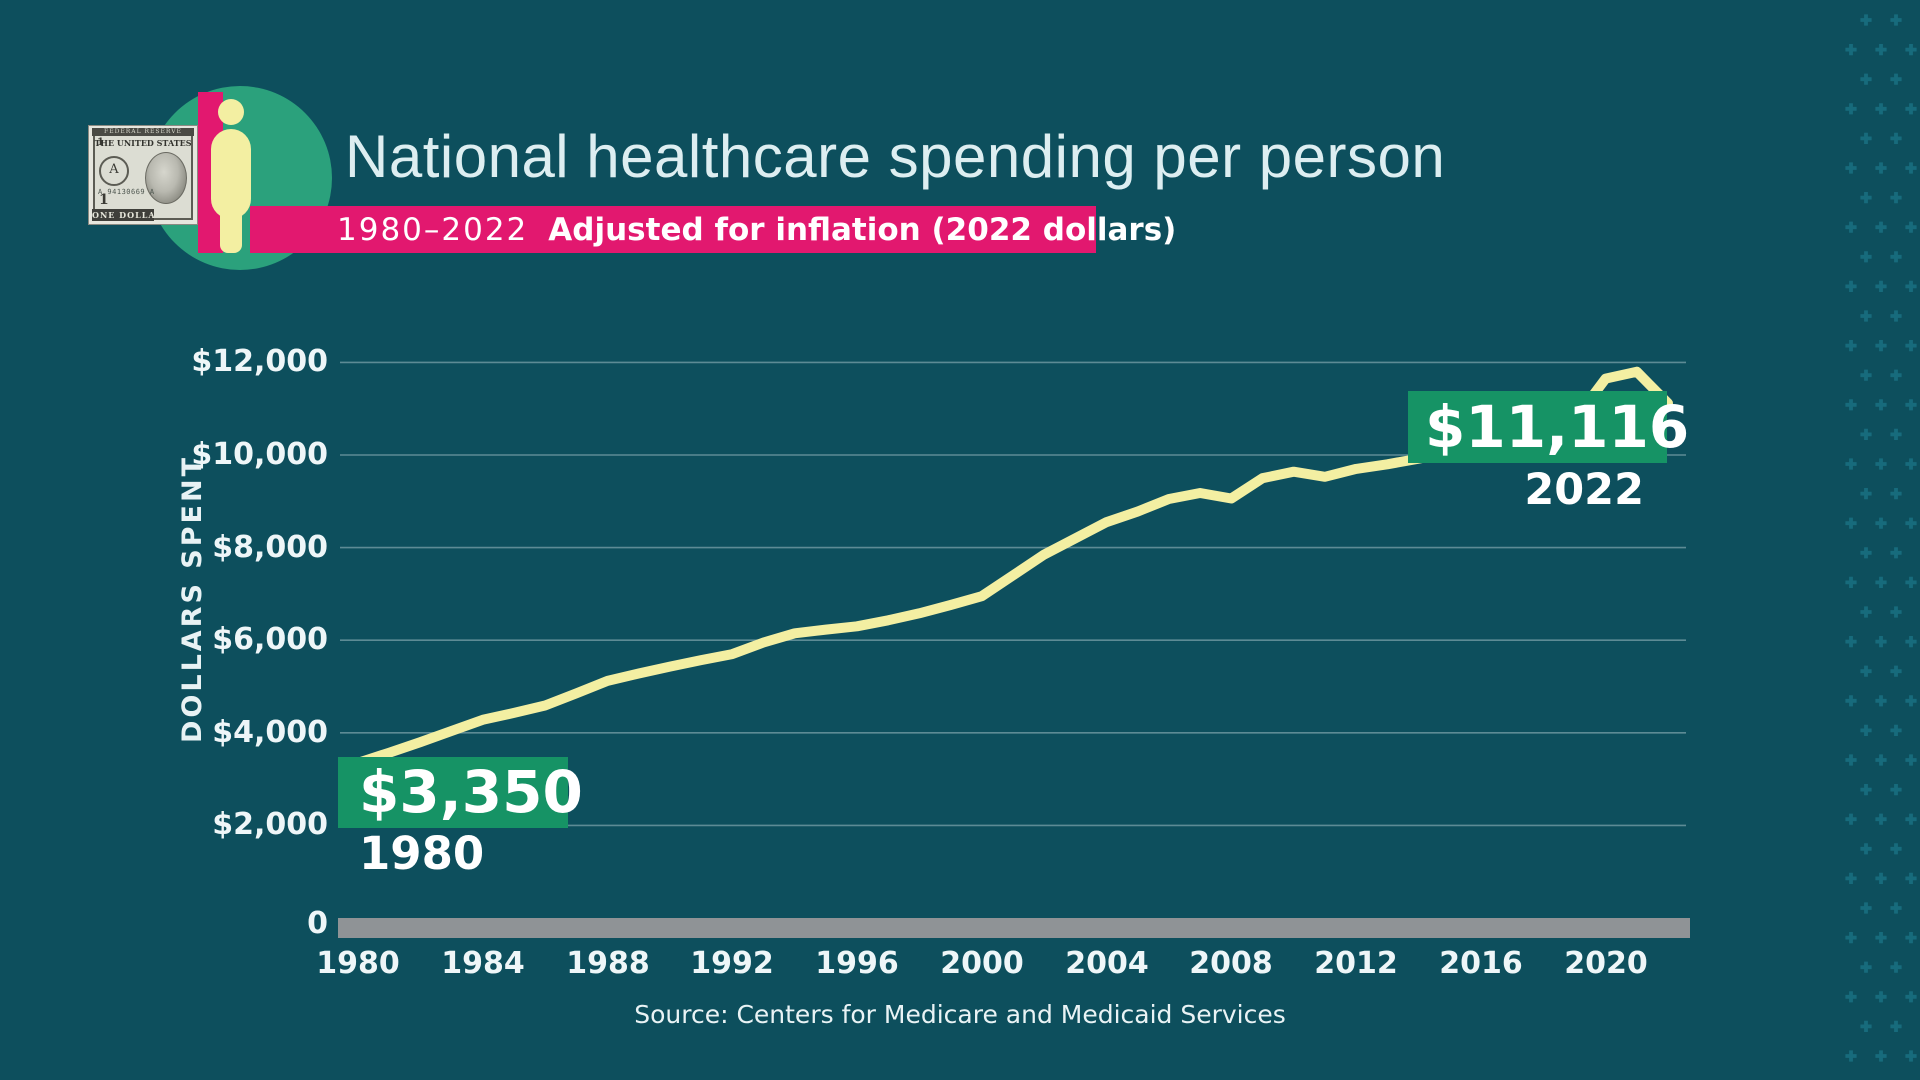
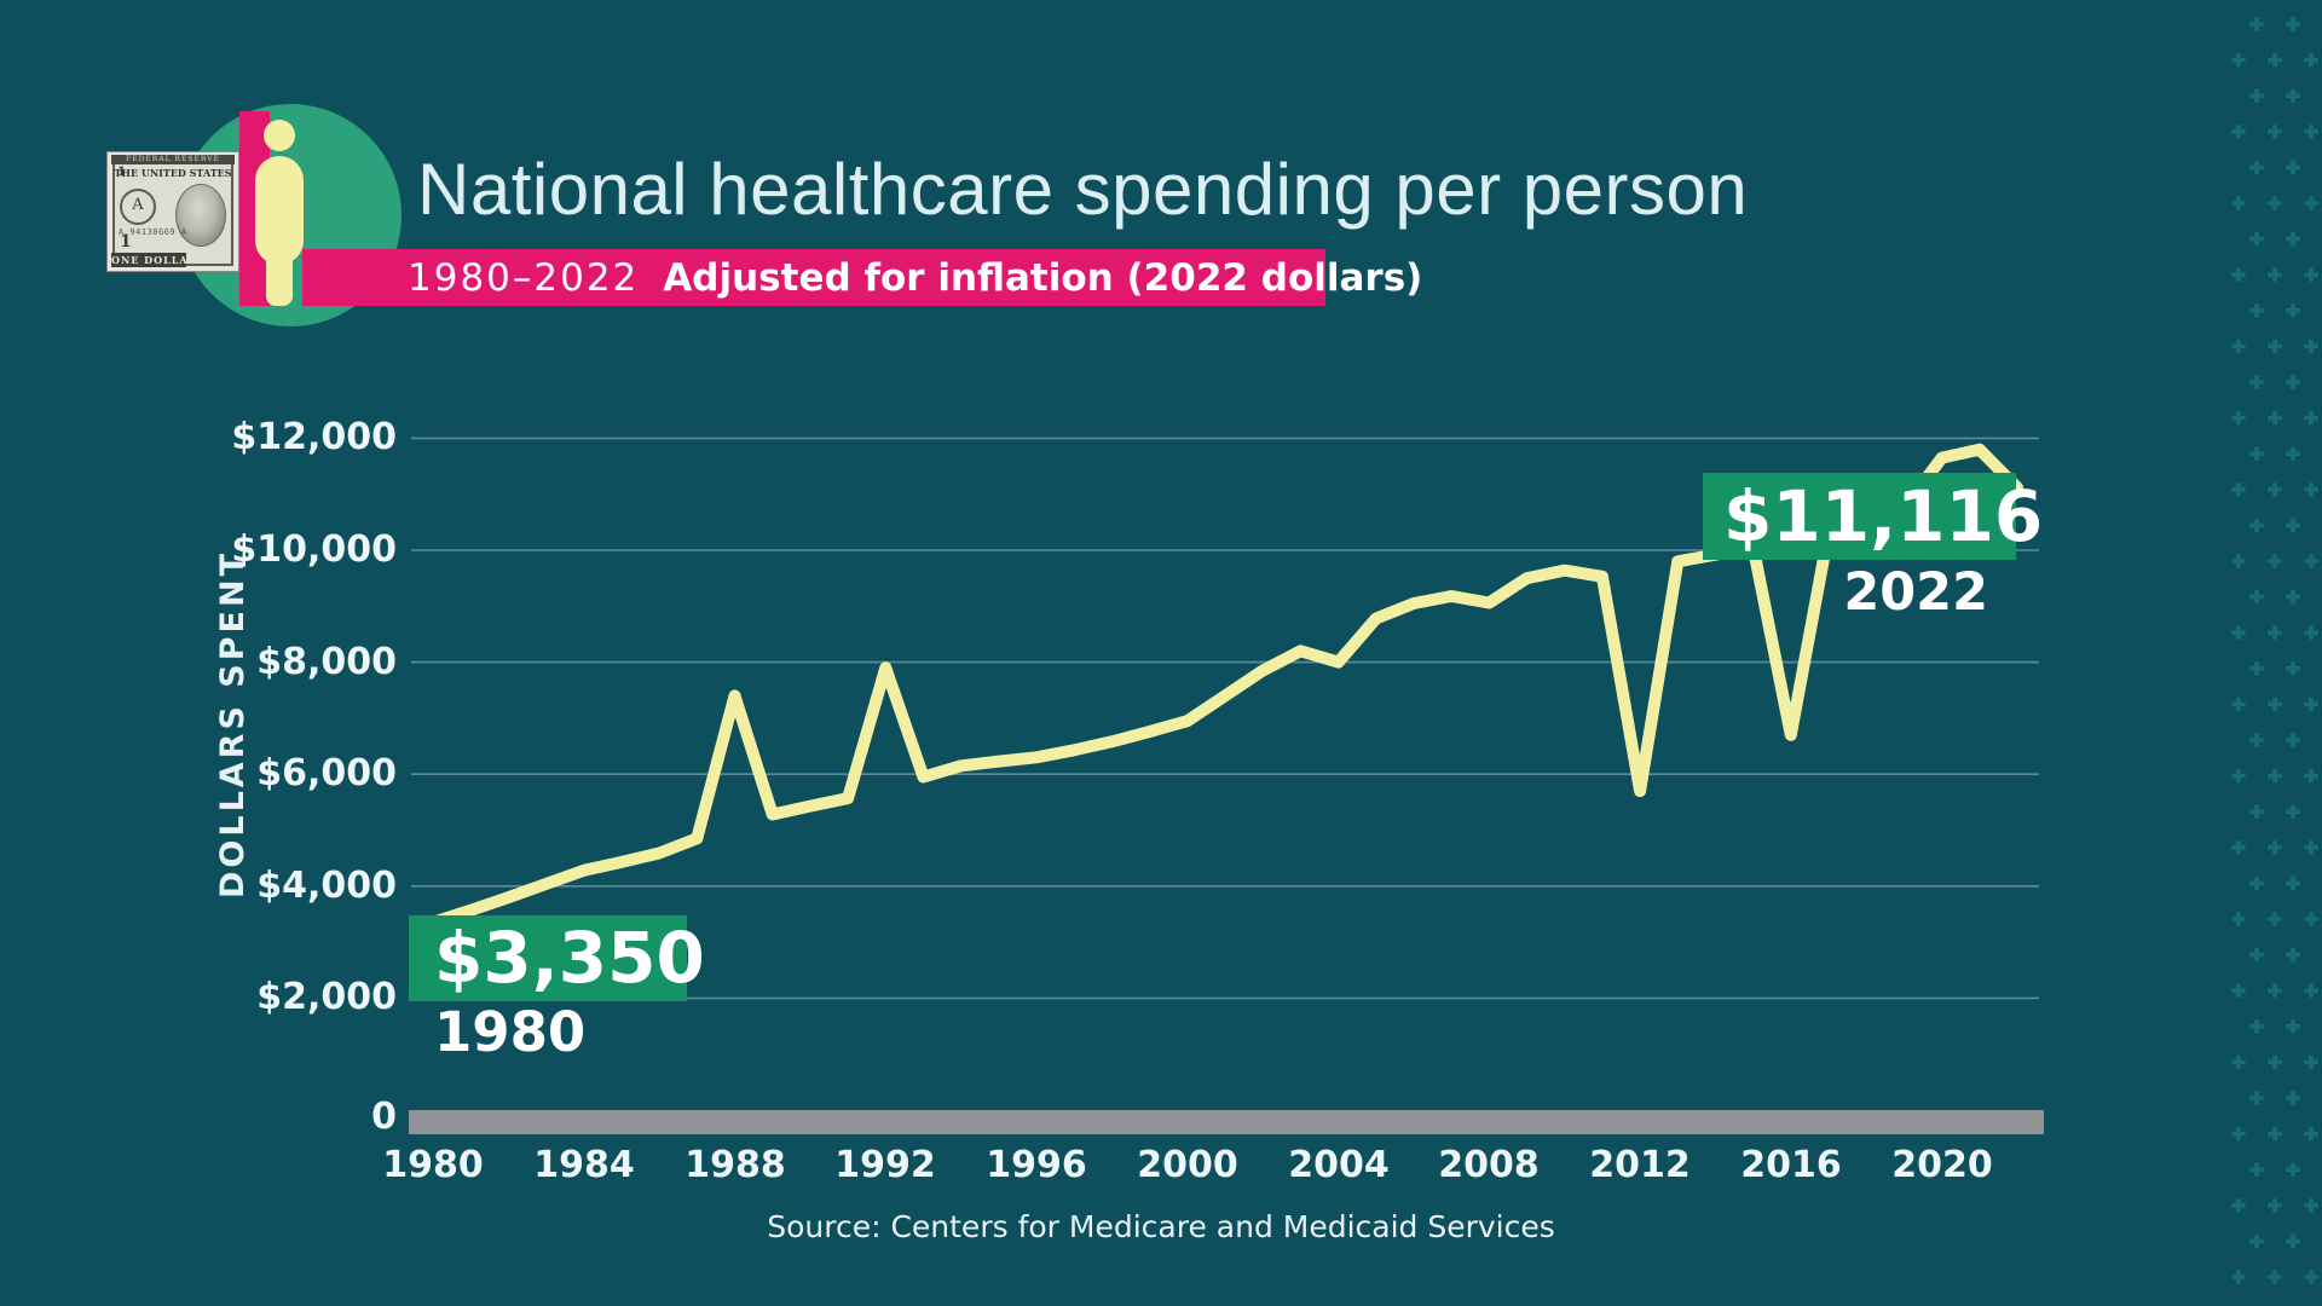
1988: $5100 -> $7400
1992: $5700 -> $7900
2004: $8600 -> $8000
2012: $9700 -> $5700
2016: $10200 -> $6700
